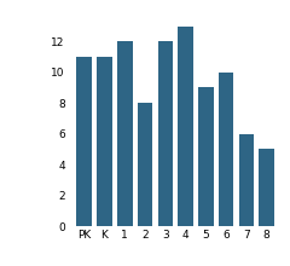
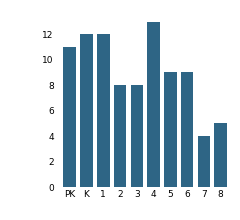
K: 11 -> 12
3: 12 -> 8
6: 10 -> 9
7: 6 -> 4
